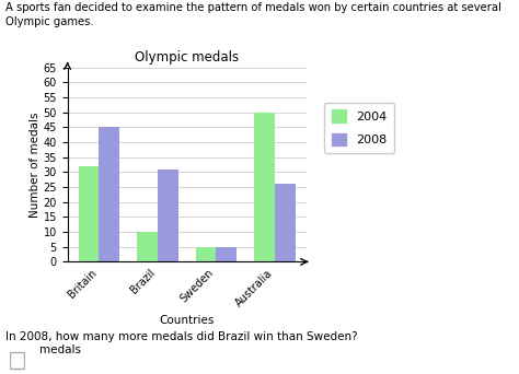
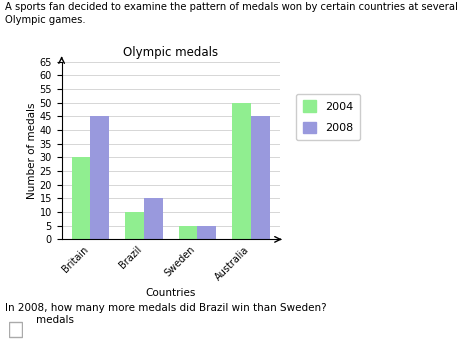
2004/Britain: 32 -> 30
2008/Brazil: 31 -> 15
2008/Australia: 26 -> 45
